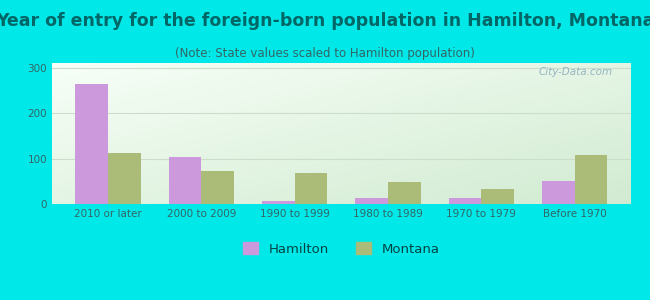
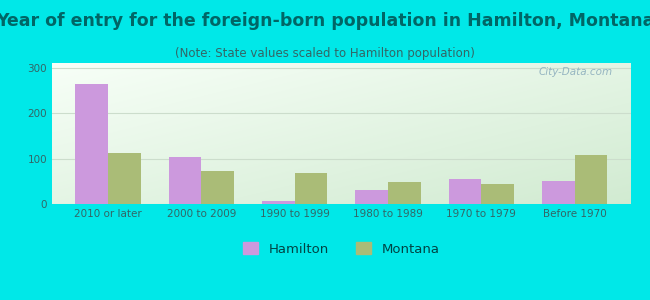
Hamilton/1980 to 1989: 13 -> 30
Hamilton/1970 to 1979: 13 -> 55
Montana/1970 to 1979: 32 -> 45
